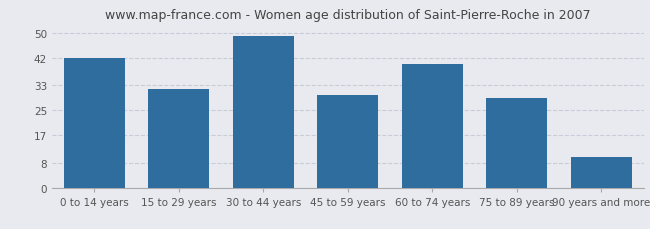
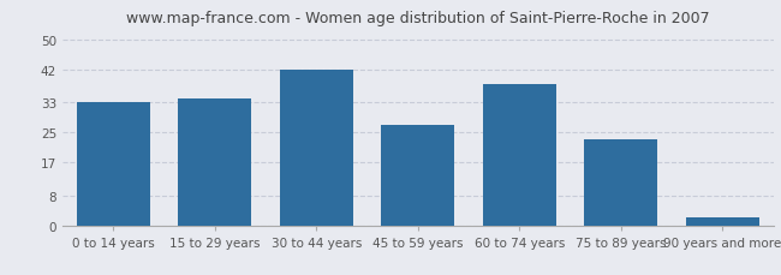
0 to 14 years: 42 -> 33
15 to 29 years: 32 -> 34
30 to 44 years: 49 -> 42
45 to 59 years: 30 -> 27
60 to 74 years: 40 -> 38
75 to 89 years: 29 -> 23
90 years and more: 10 -> 2
